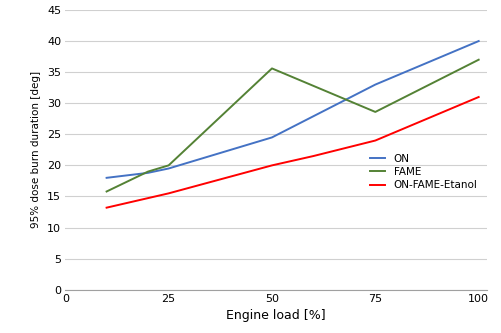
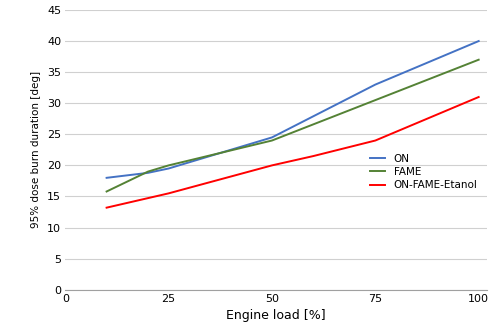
FAME/50: 35.6 -> 24.0
FAME/75: 28.6 -> 30.5
